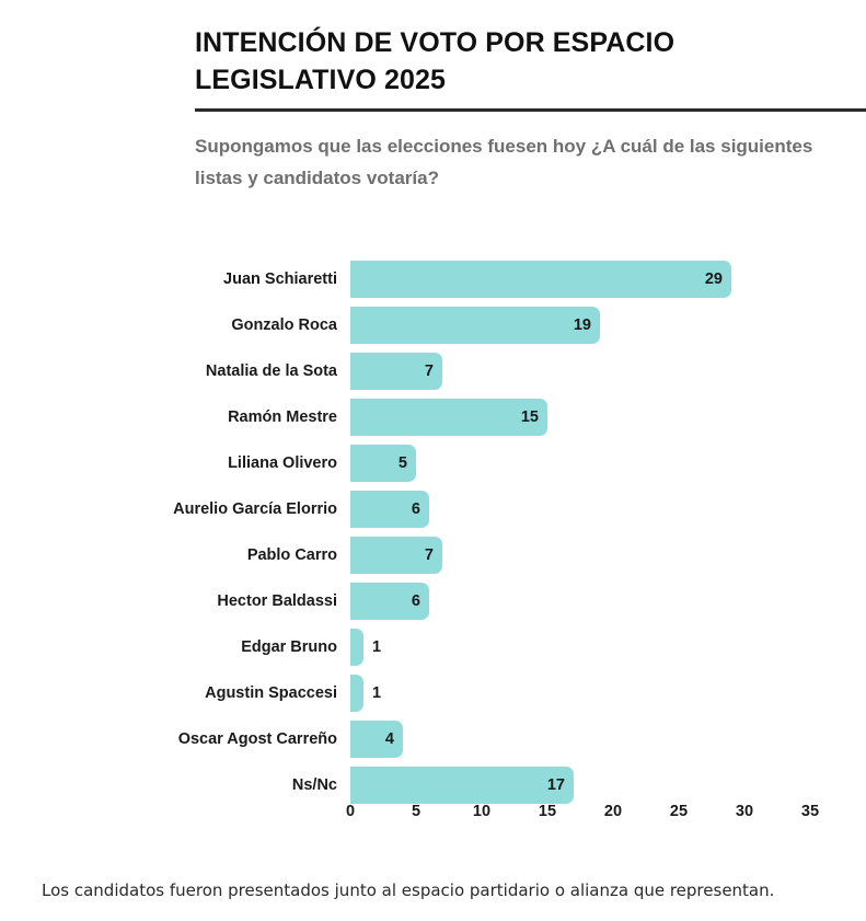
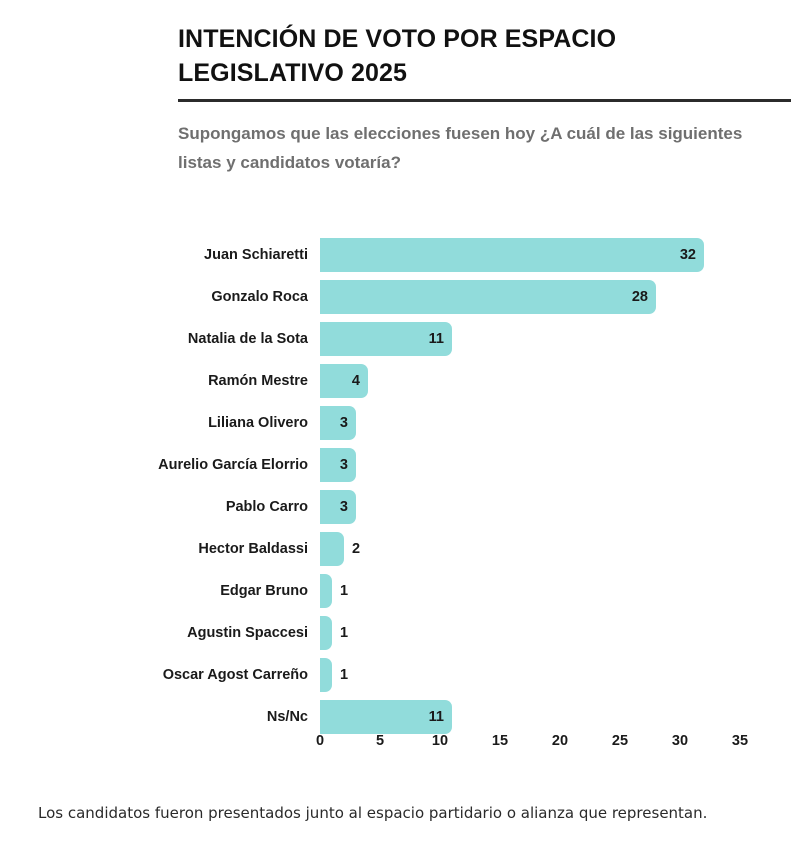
Juan Schiaretti: 29 -> 32
Gonzalo Roca: 19 -> 28
Natalia de la Sota: 7 -> 11
Ramón Mestre: 15 -> 4
Liliana Olivero: 5 -> 3
Aurelio García Elorrio: 6 -> 3
Pablo Carro: 7 -> 3
Hector Baldassi: 6 -> 2
Oscar Agost Carreño: 4 -> 1
Ns/Nc: 17 -> 11
